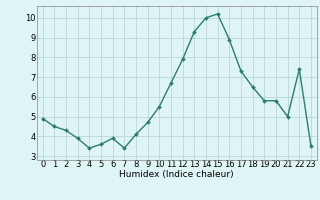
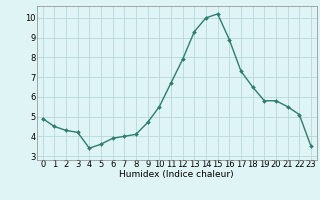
3: 3.9 -> 4.2
7: 3.4 -> 4.0
21: 5.0 -> 5.5
22: 7.4 -> 5.1
